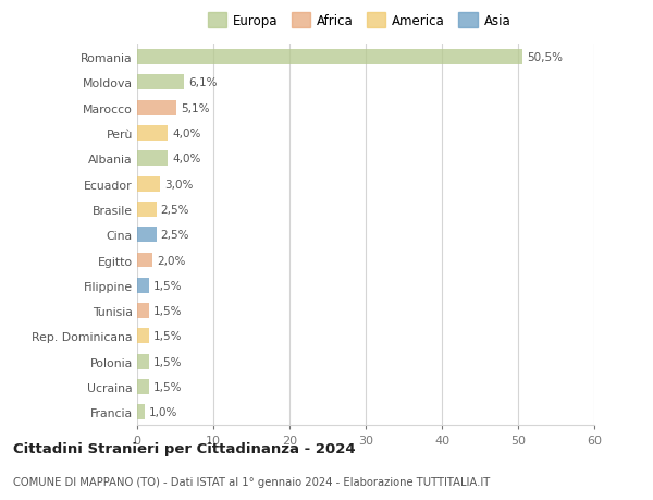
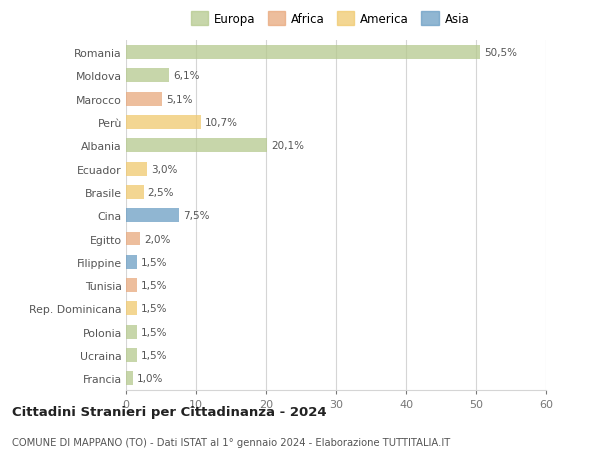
Perù: 4,0% -> 10,7%
Albania: 4,0% -> 20,1%
Cina: 2,5% -> 7,5%
